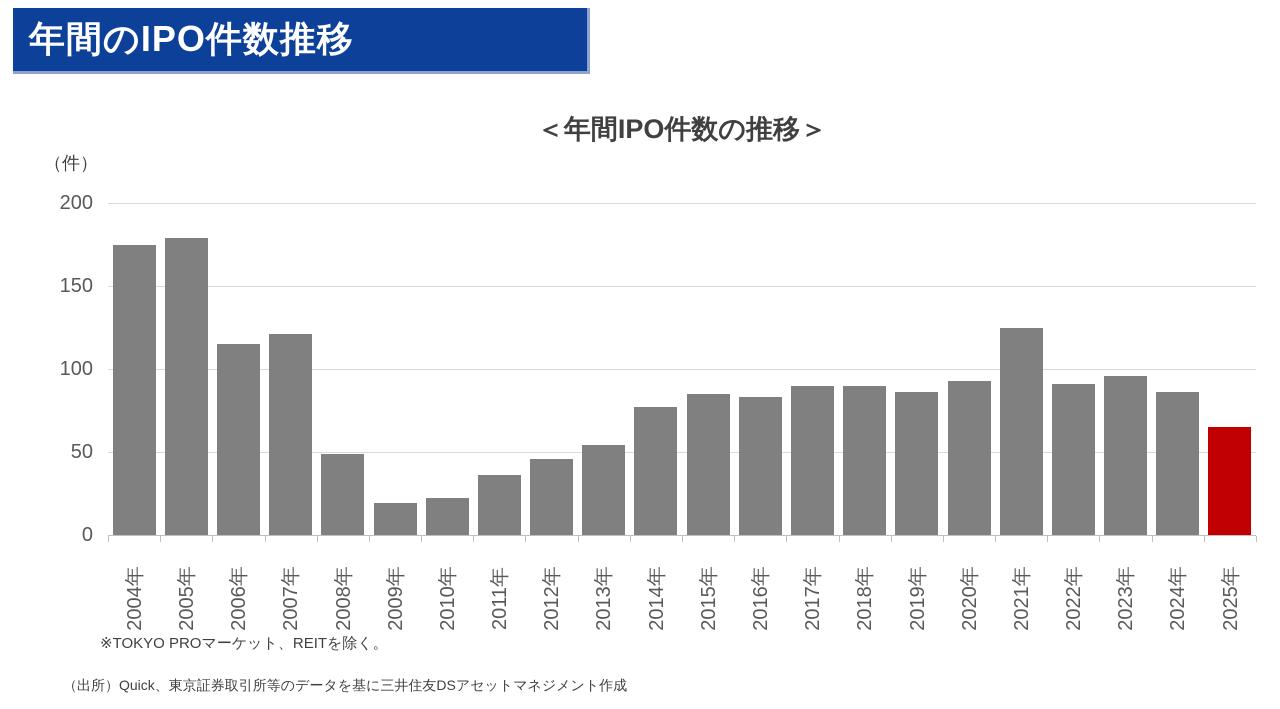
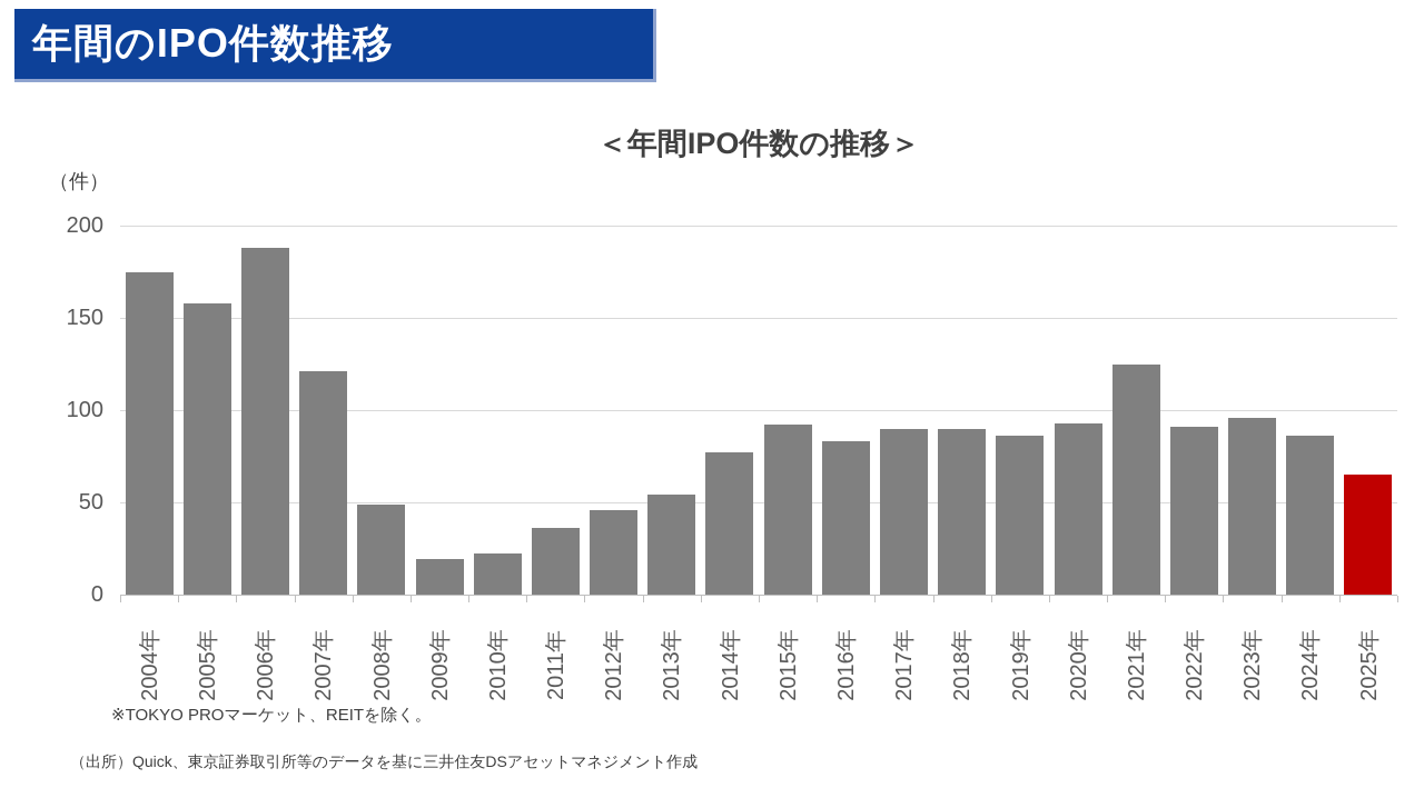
2005年: 179 -> 158
2006年: 115 -> 188
2015年: 85 -> 92
